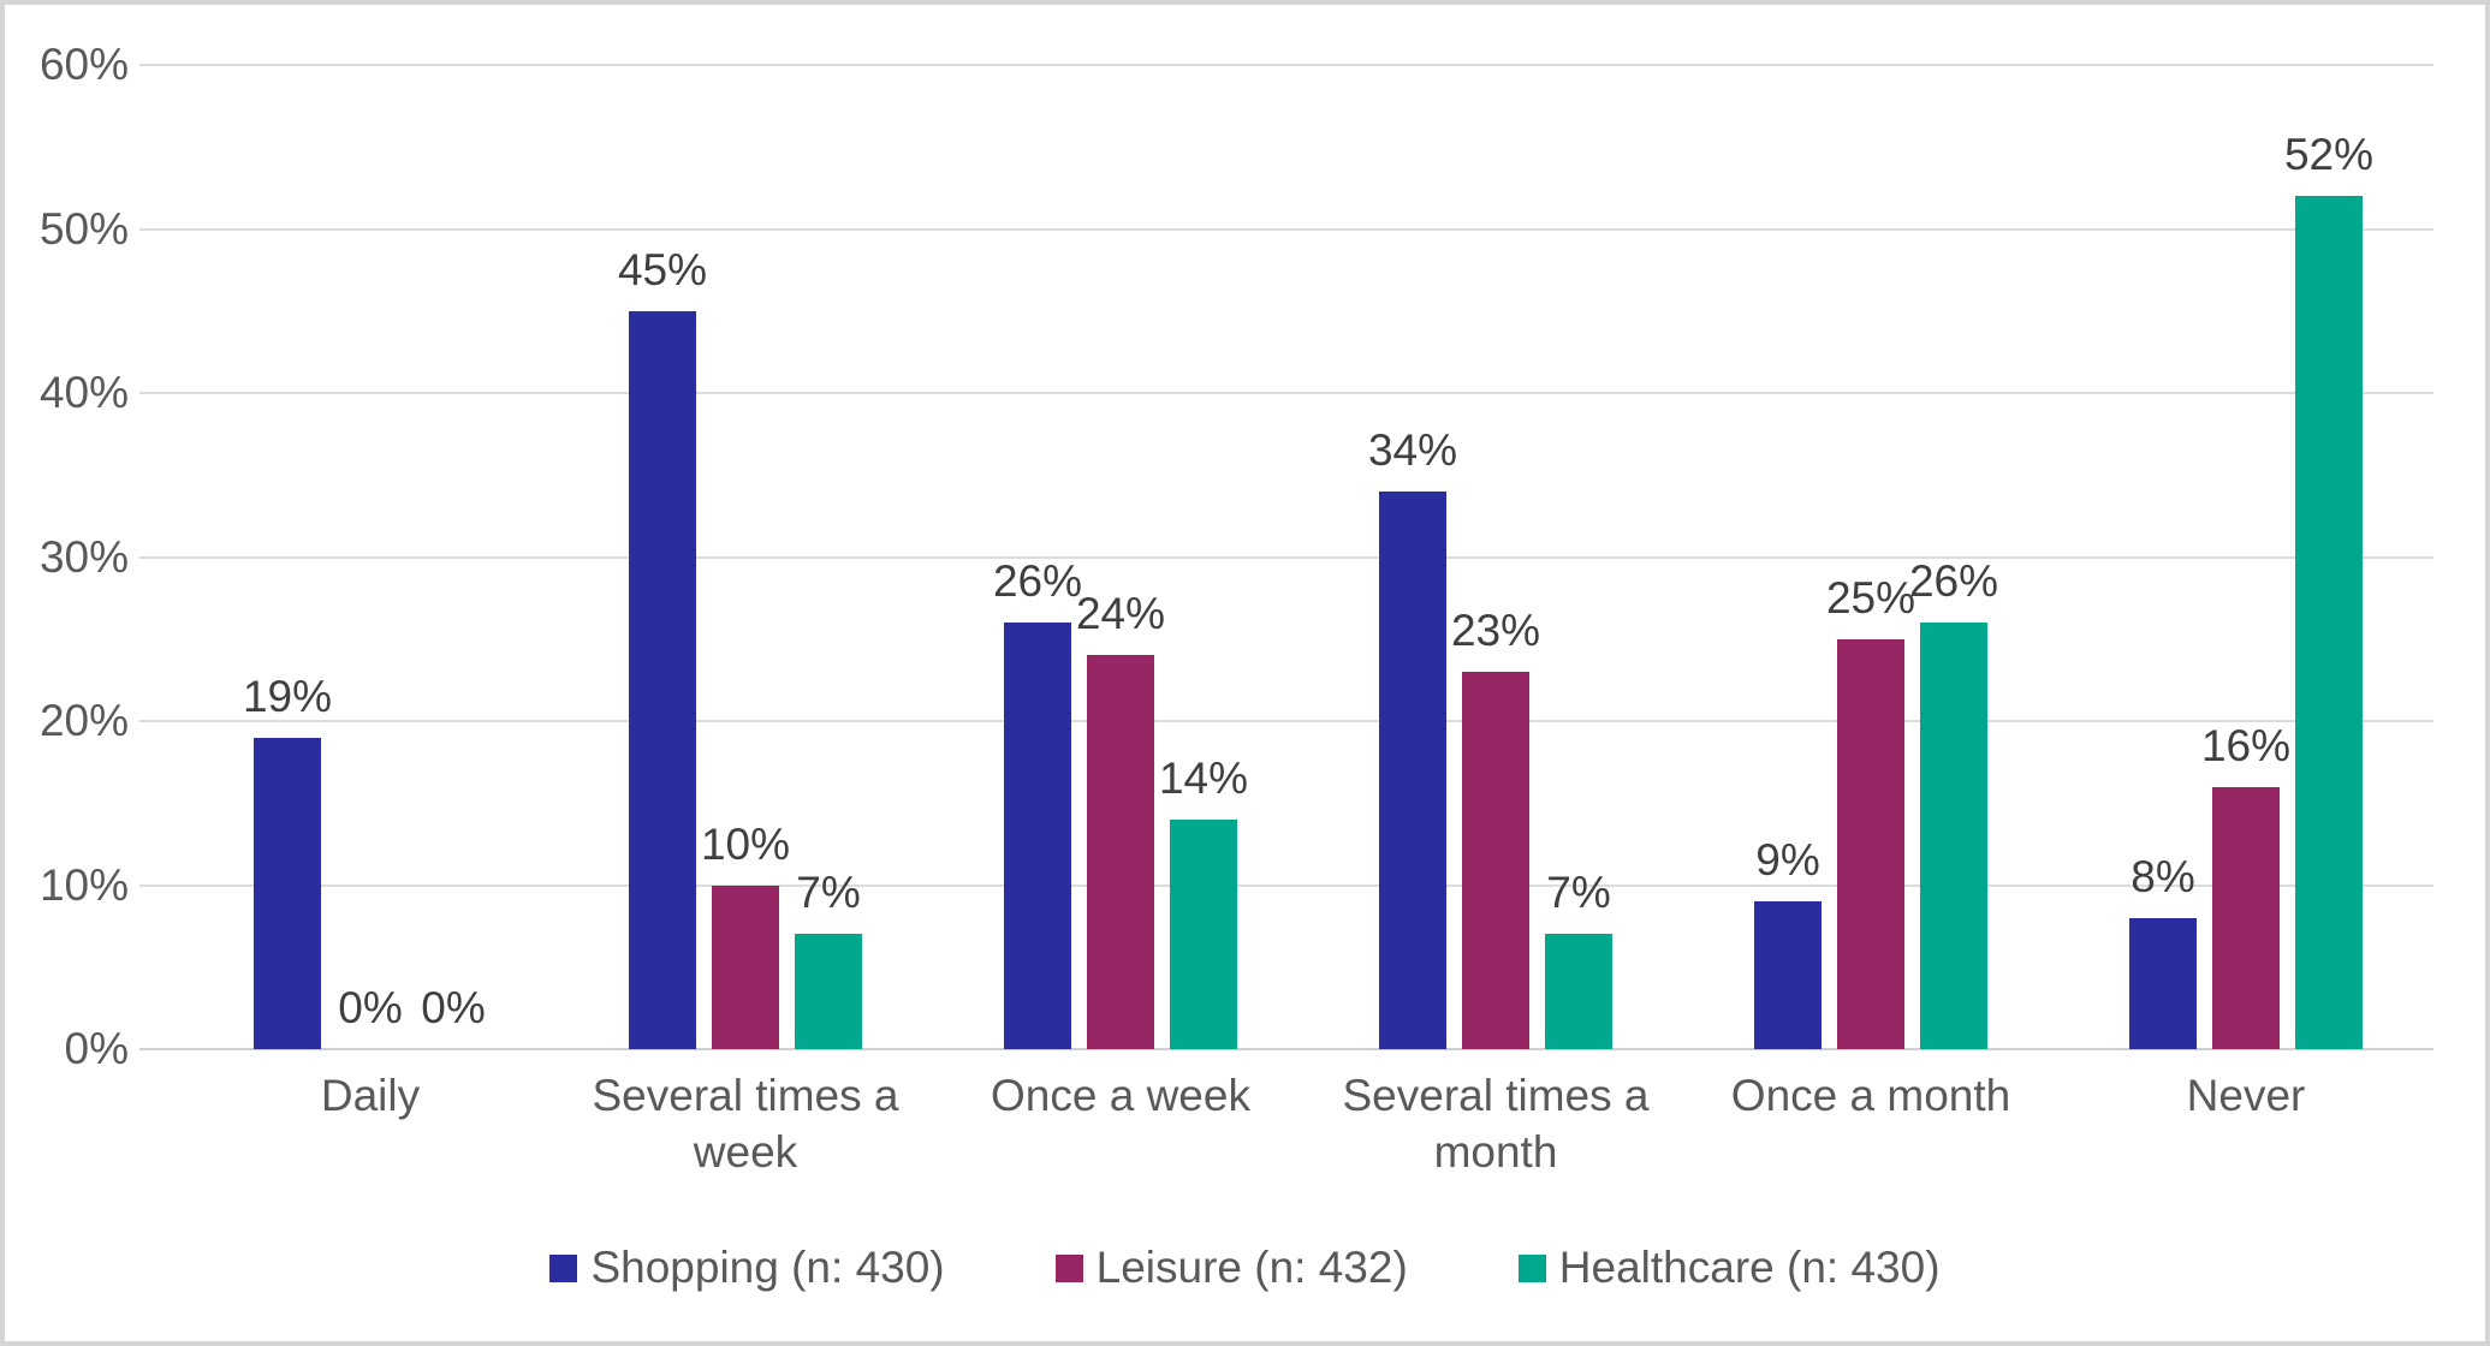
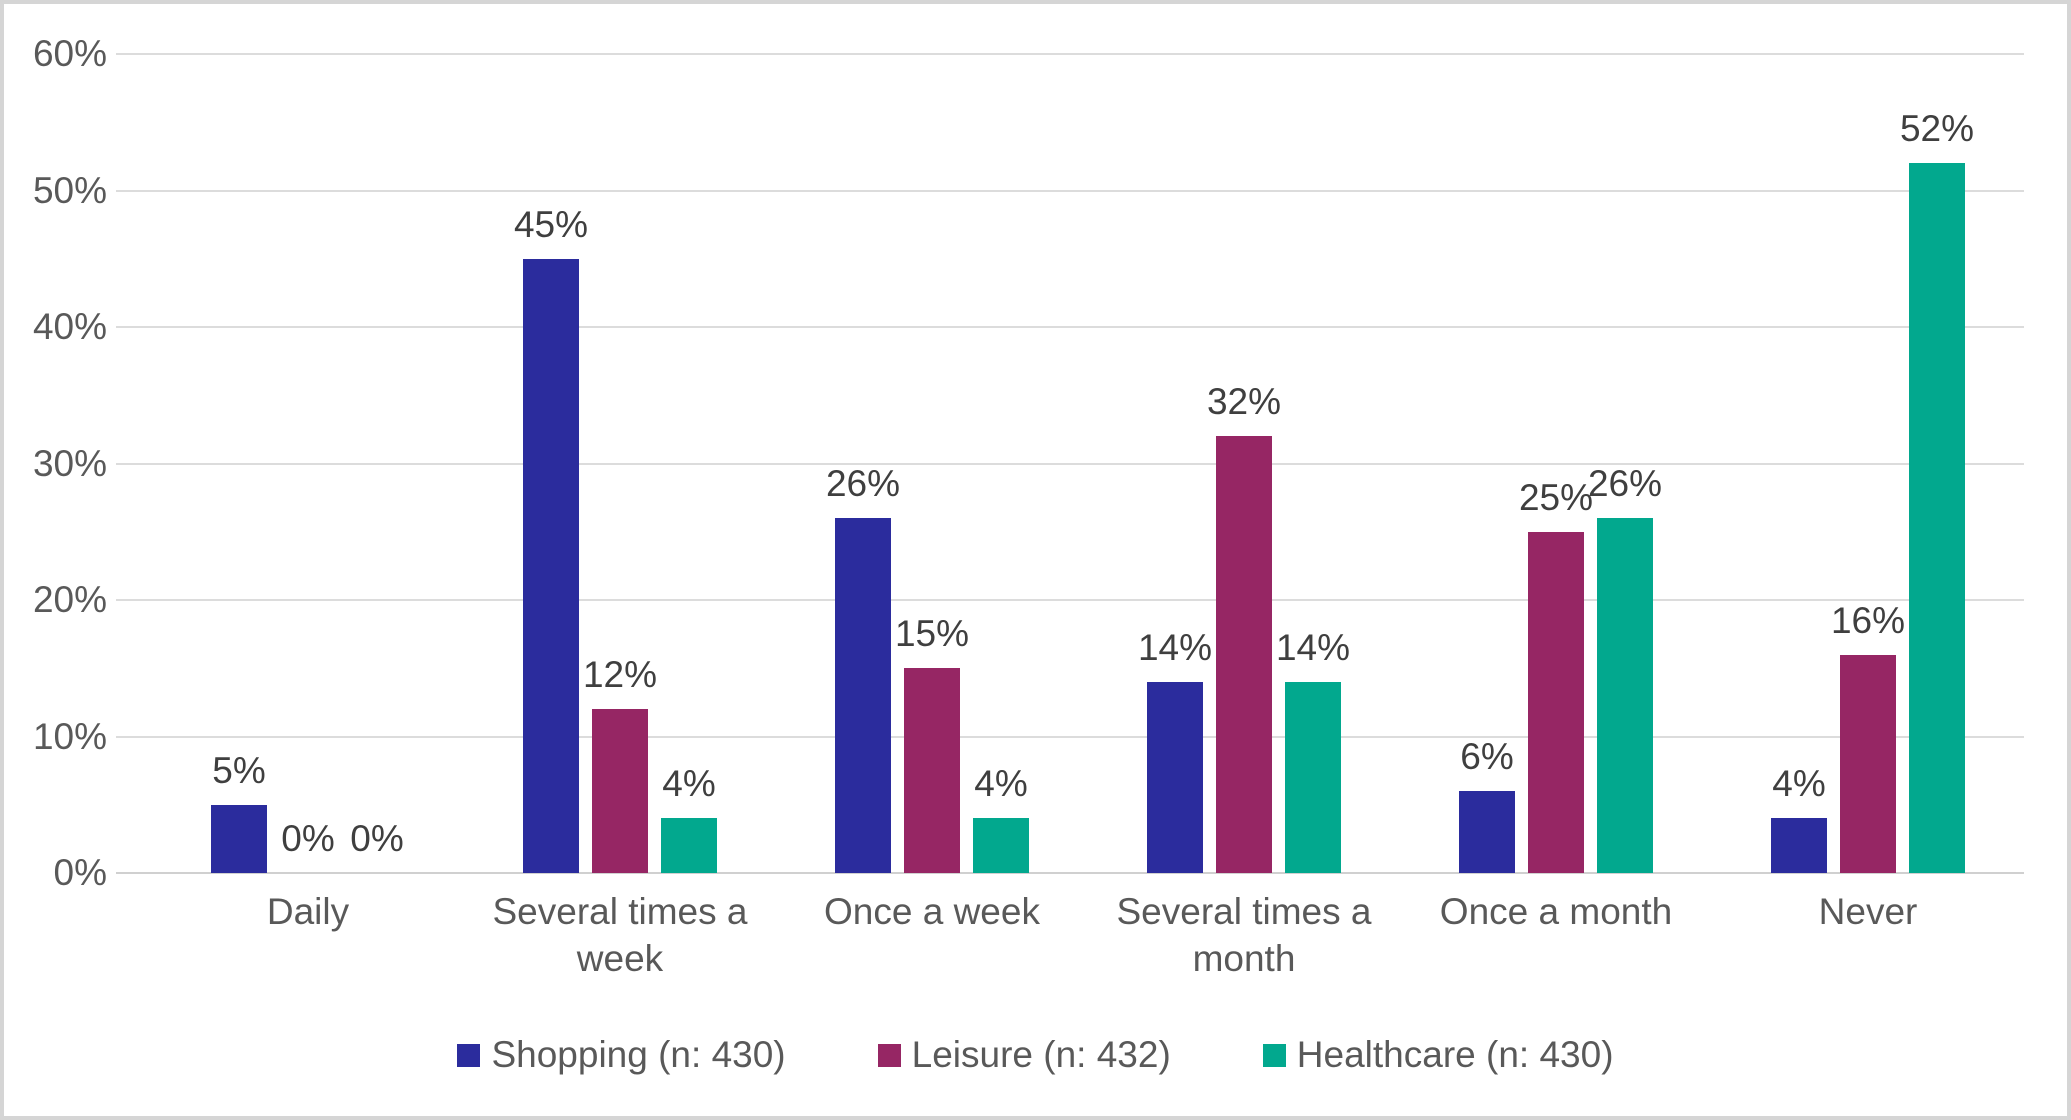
Shopping (n: 430)/Daily: 19% -> 5%
Leisure (n: 432)/Several times a week: 10% -> 12%
Healthcare (n: 430)/Several times a week: 7% -> 4%
Leisure (n: 432)/Once a week: 24% -> 15%
Healthcare (n: 430)/Once a week: 14% -> 4%
Shopping (n: 430)/Several times a month: 34% -> 14%
Leisure (n: 432)/Several times a month: 23% -> 32%
Healthcare (n: 430)/Several times a month: 7% -> 14%
Shopping (n: 430)/Once a month: 9% -> 6%
Shopping (n: 430)/Never: 8% -> 4%
